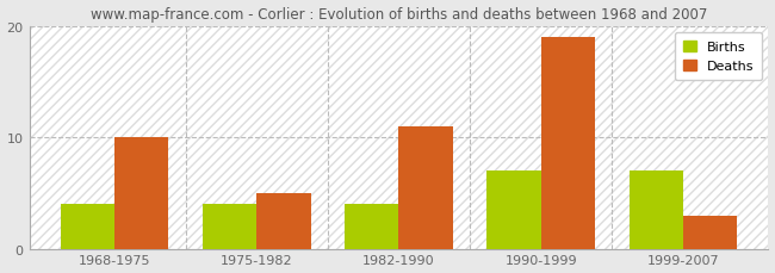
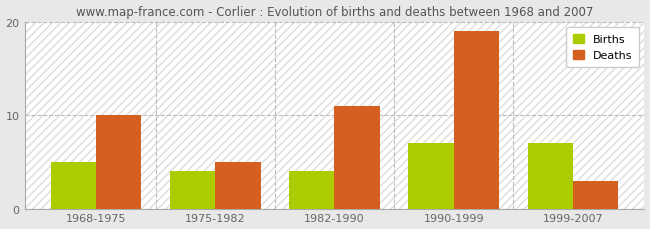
Births/1968-1975: 4 -> 5
